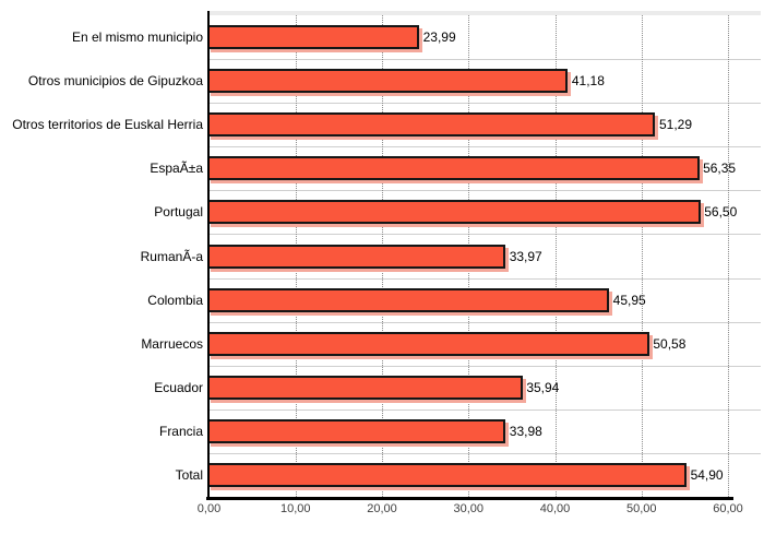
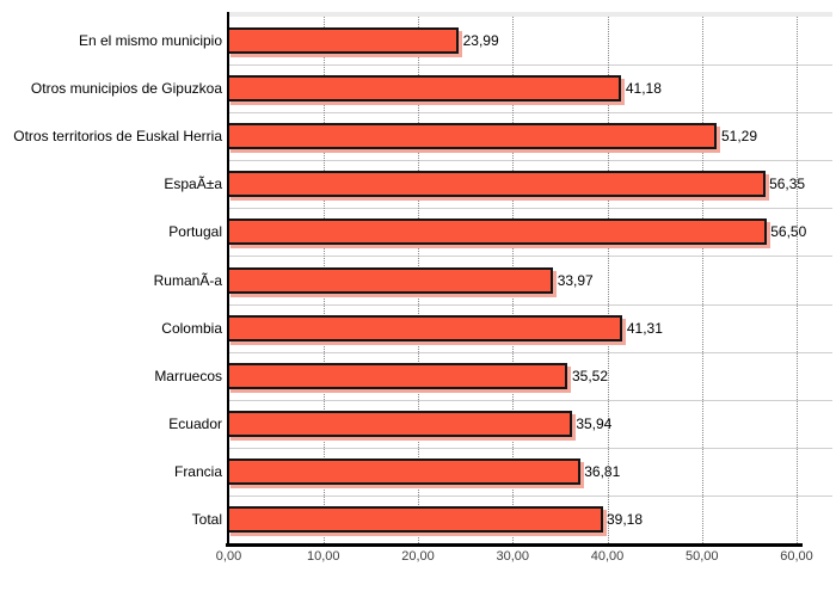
Colombia: 45,95 -> 41,31
Marruecos: 50,58 -> 35,52
Francia: 33,98 -> 36,81
Total: 54,90 -> 39,18
